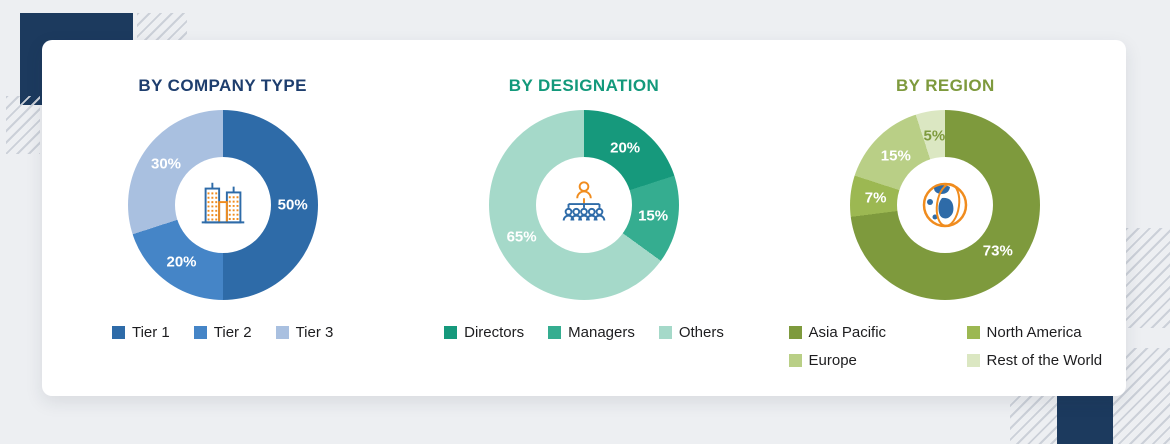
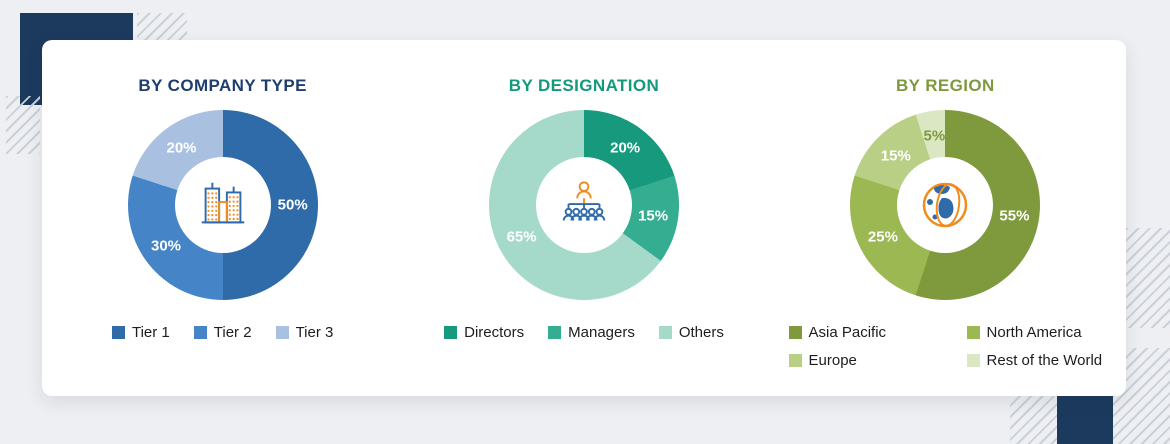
BY COMPANY TYPE/Tier 2: 20% -> 30%
BY COMPANY TYPE/Tier 3: 30% -> 20%
BY REGION/Asia Pacific: 73% -> 55%
BY REGION/North America: 7% -> 25%
